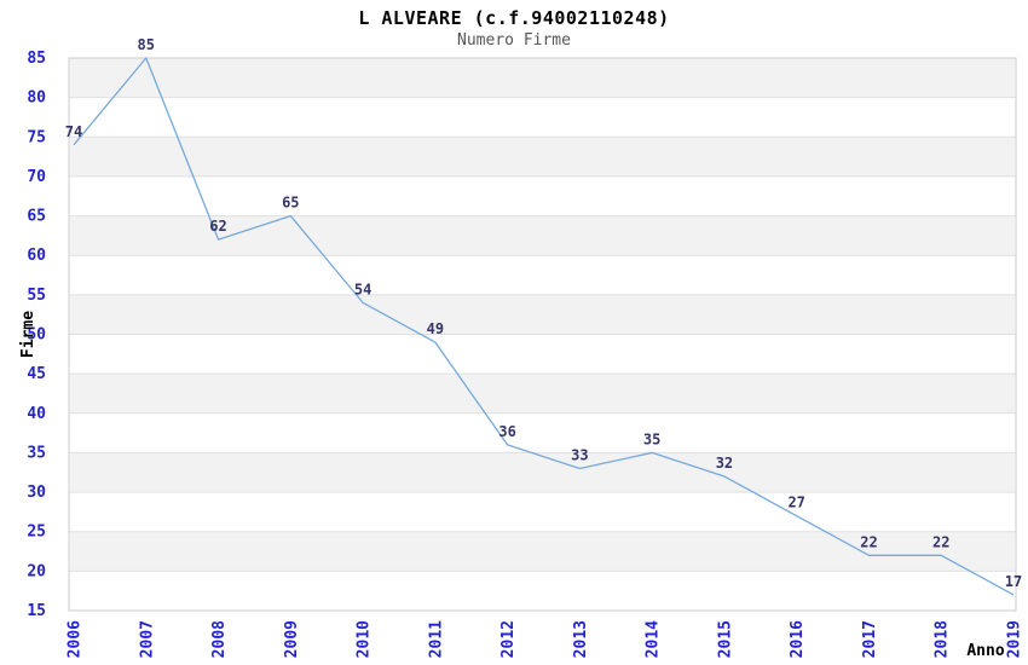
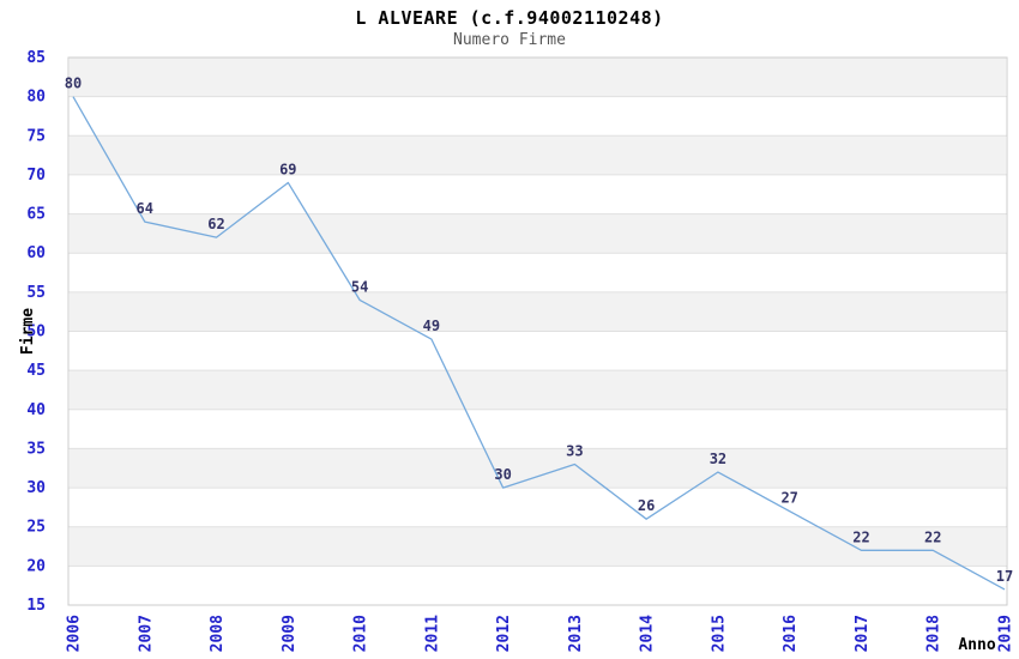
2006: 74 -> 80
2007: 85 -> 64
2009: 65 -> 69
2012: 36 -> 30
2014: 35 -> 26
